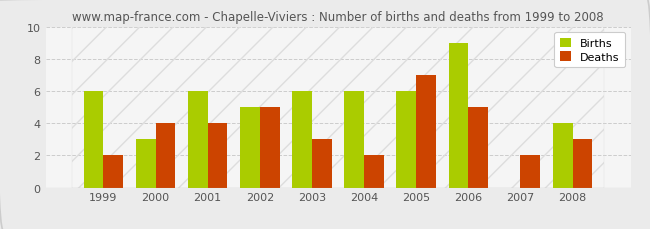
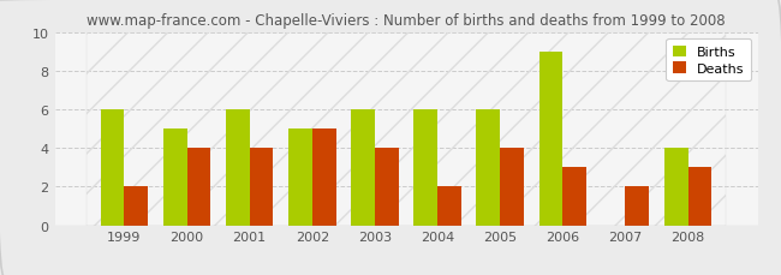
Births/2000: 3 -> 5
Deaths/2003: 3 -> 4
Deaths/2005: 7 -> 4
Deaths/2006: 5 -> 3
